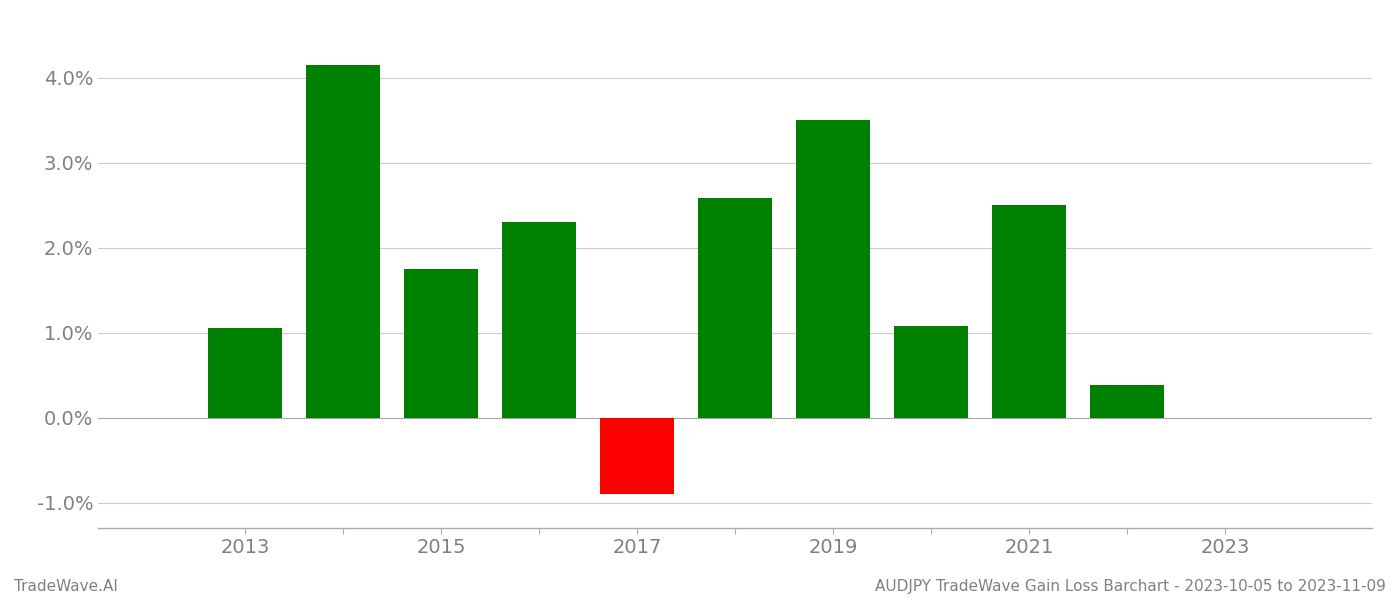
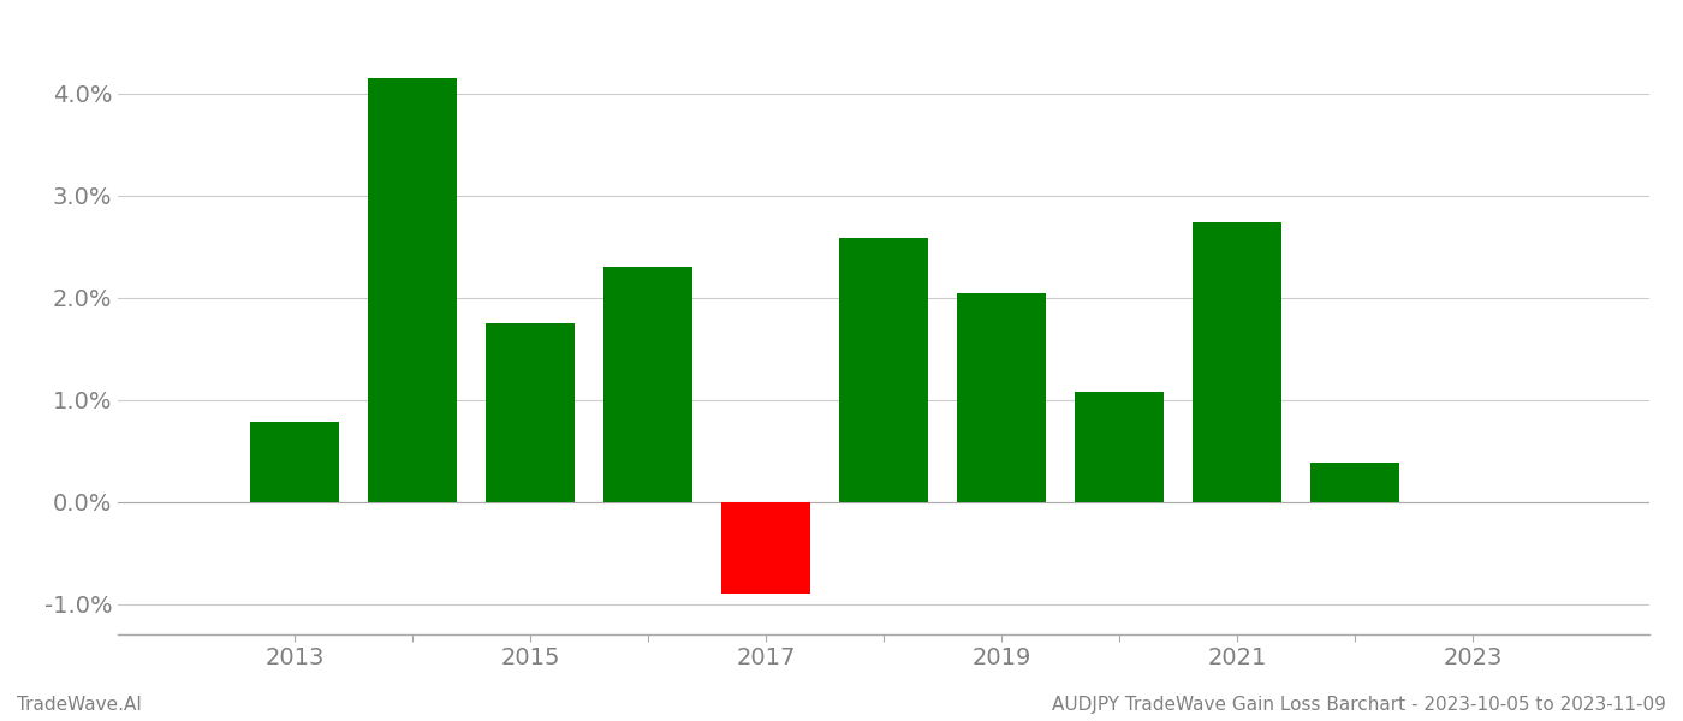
2013: 1.05% -> 0.78%
2019: 3.50% -> 2.04%
2021: 2.50% -> 2.74%
